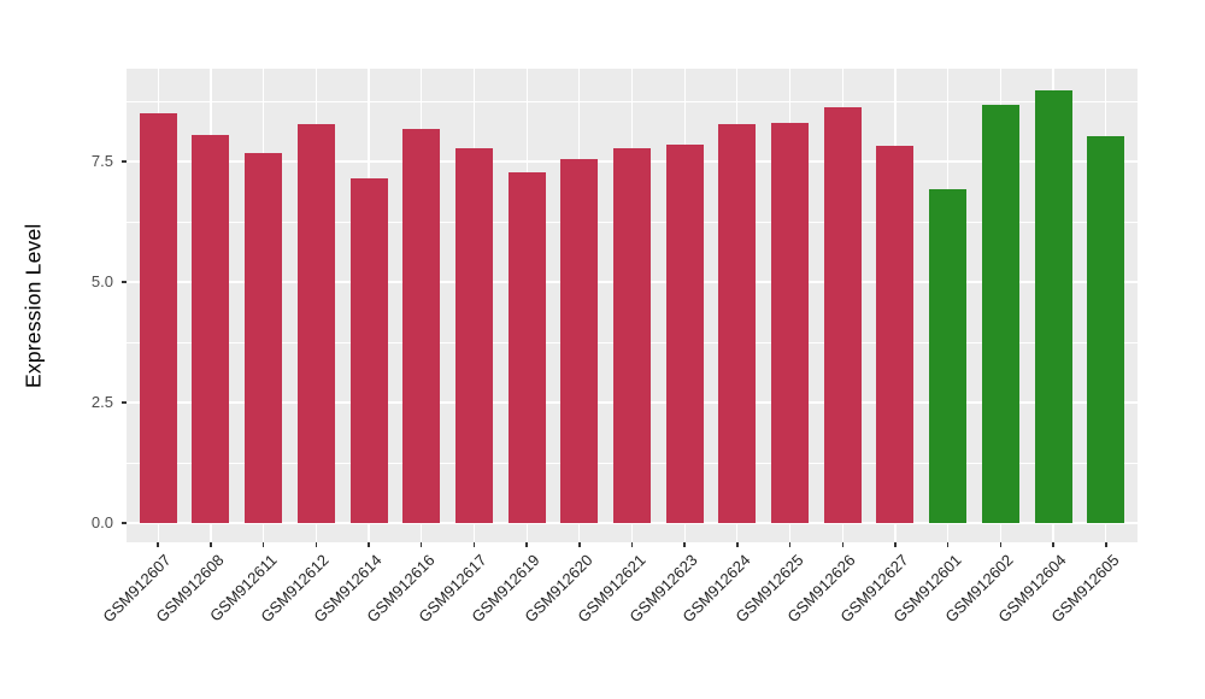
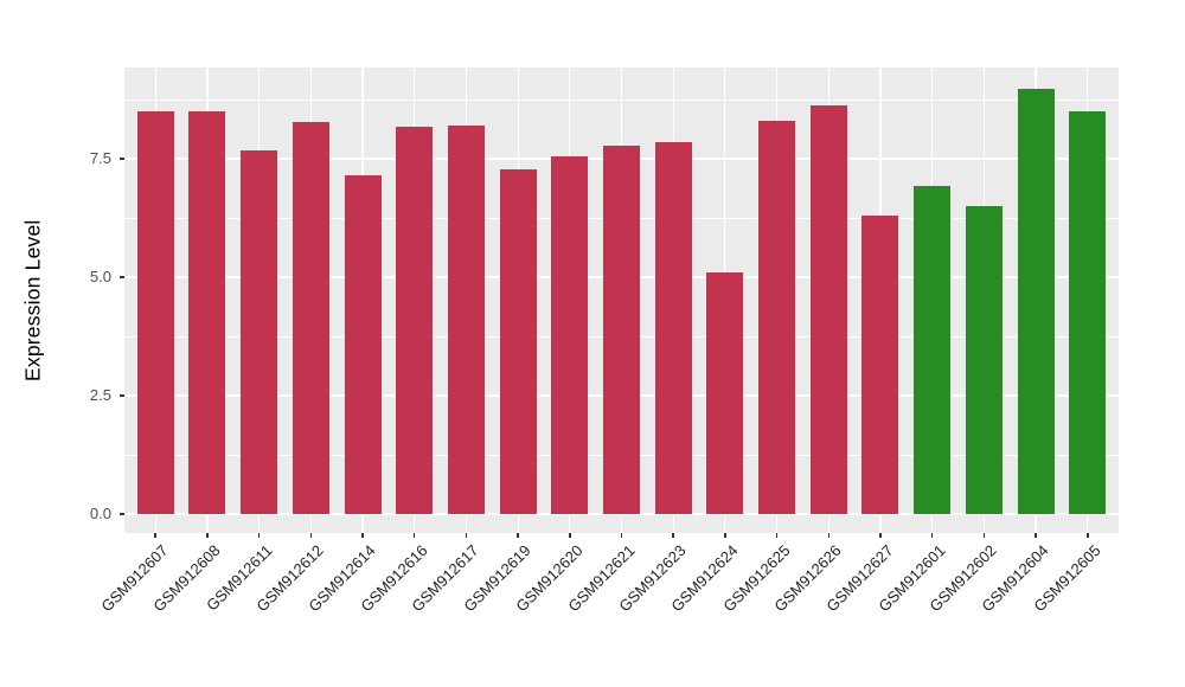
GSM912608: 8.1 -> 8.5
GSM912617: 7.8 -> 8.2
GSM912624: 8.3 -> 5.1
GSM912627: 7.8 -> 6.3
GSM912602: 8.7 -> 6.5
GSM912605: 8.0 -> 8.5
